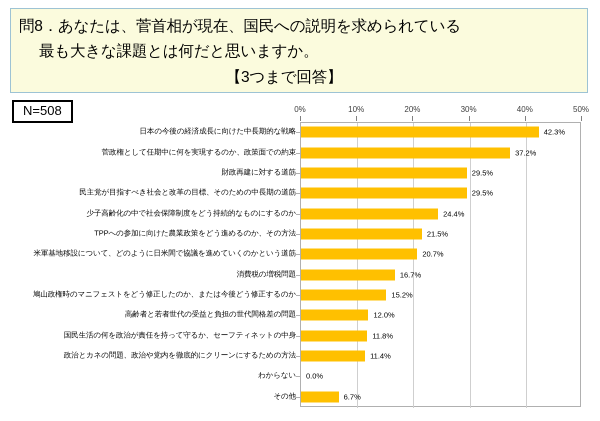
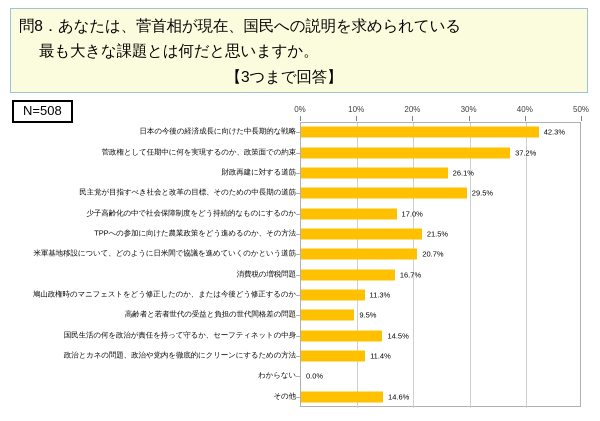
財政再建に対する道筋: 29.5% -> 26.1%
少子高齢化の中で社会保障制度をどう持続的なものにするのか: 24.4% -> 17.0%
鳩山政権時のマニフェストをどう修正したのか、または今後どう修正するのか: 15.2% -> 11.3%
高齢者と若者世代の受益と負担の世代間格差の問題: 12.0% -> 9.5%
国民生活の何を政治が責任を持って守るか、セーフティネットの中身: 11.8% -> 14.5%
その他: 6.7% -> 14.6%
